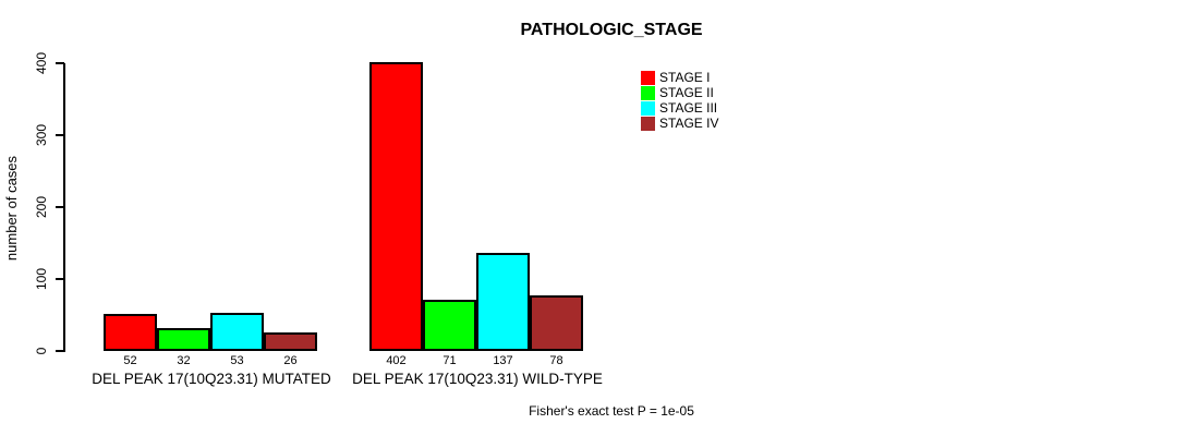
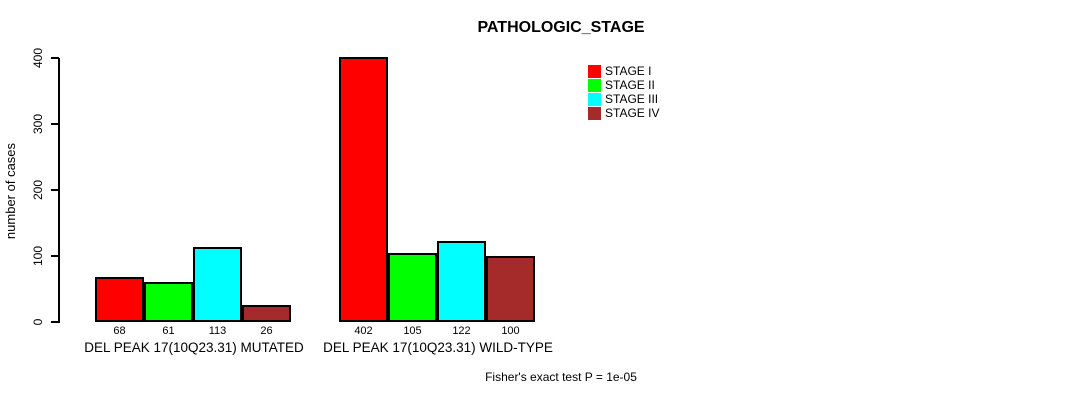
STAGE I/DEL PEAK 17(10Q23.31) MUTATED: 52 -> 68
STAGE II/DEL PEAK 17(10Q23.31) MUTATED: 32 -> 61
STAGE III/DEL PEAK 17(10Q23.31) MUTATED: 53 -> 113
STAGE II/DEL PEAK 17(10Q23.31) WILD-TYPE: 71 -> 105
STAGE III/DEL PEAK 17(10Q23.31) WILD-TYPE: 137 -> 122
STAGE IV/DEL PEAK 17(10Q23.31) WILD-TYPE: 78 -> 100
